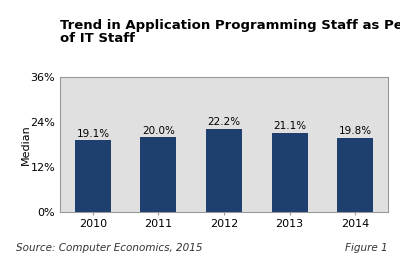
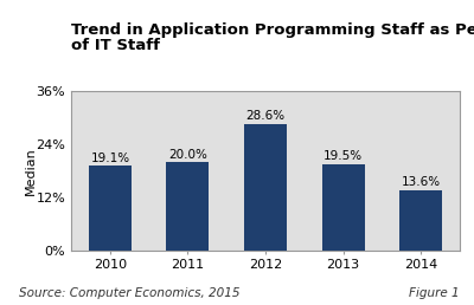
2012: 22.2% -> 28.6%
2013: 21.1% -> 19.5%
2014: 19.8% -> 13.6%
